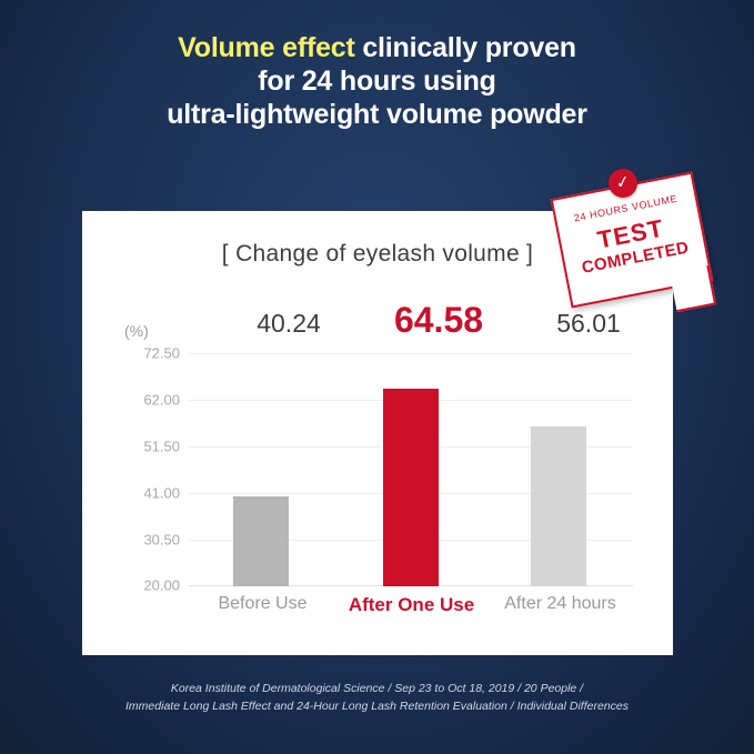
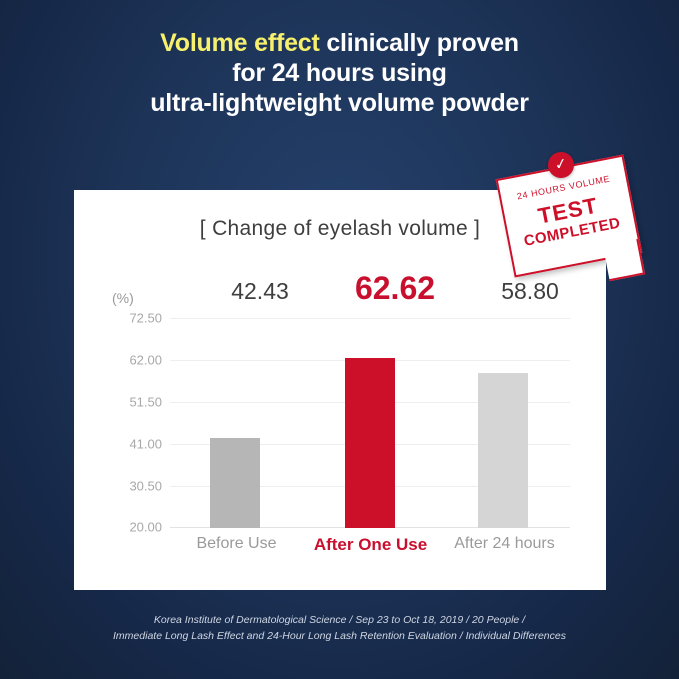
Before Use: 40.24 -> 42.43
After One Use: 64.58 -> 62.62
After 24 hours: 56.01 -> 58.80
